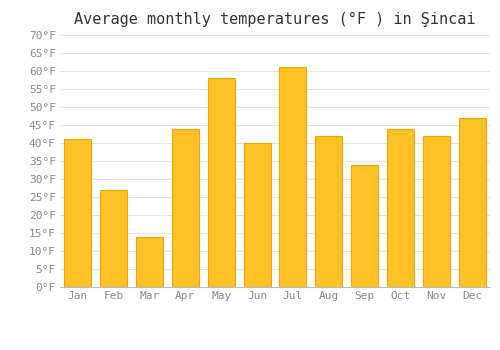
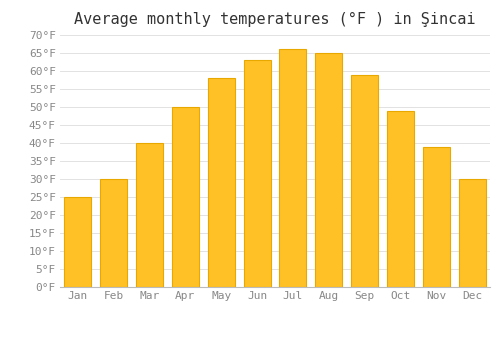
Jan: 41°F -> 25°F
Feb: 27°F -> 30°F
Mar: 14°F -> 40°F
Apr: 44°F -> 50°F
Jun: 40°F -> 63°F
Jul: 61°F -> 66°F
Aug: 42°F -> 65°F
Sep: 34°F -> 59°F
Oct: 44°F -> 49°F
Nov: 42°F -> 39°F
Dec: 47°F -> 30°F
